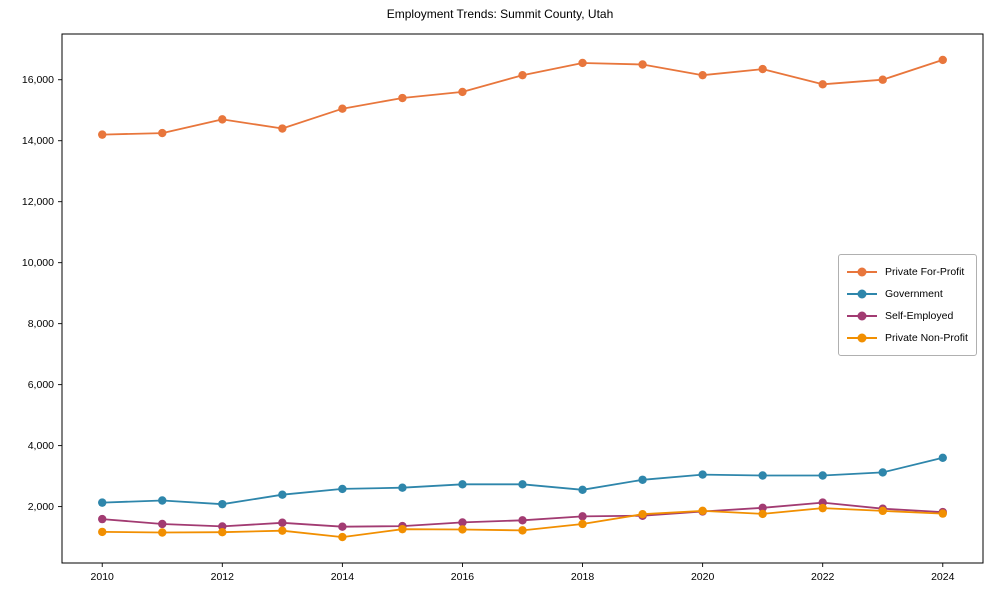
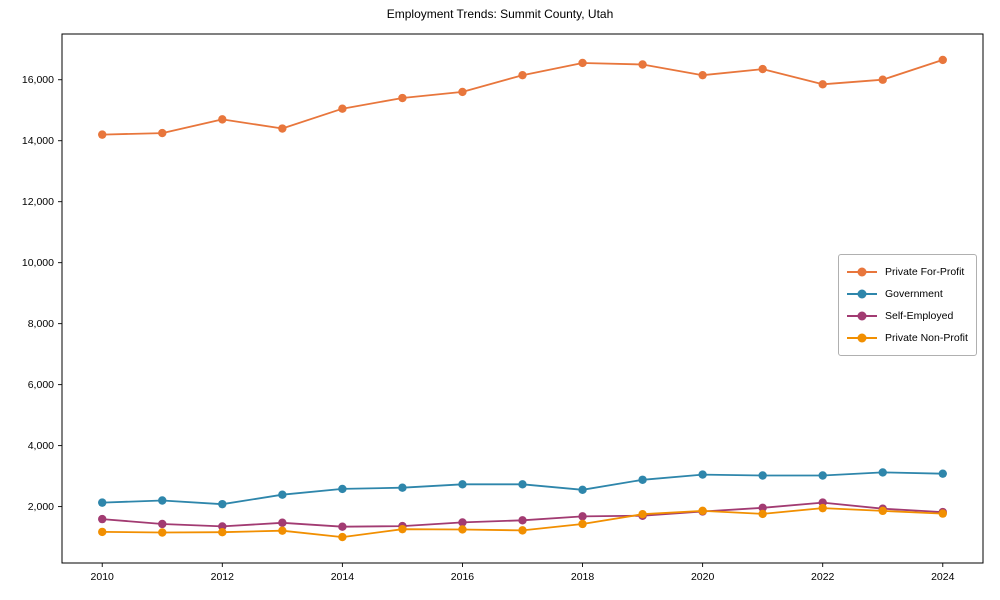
Government/2024: 3600 -> 3100
